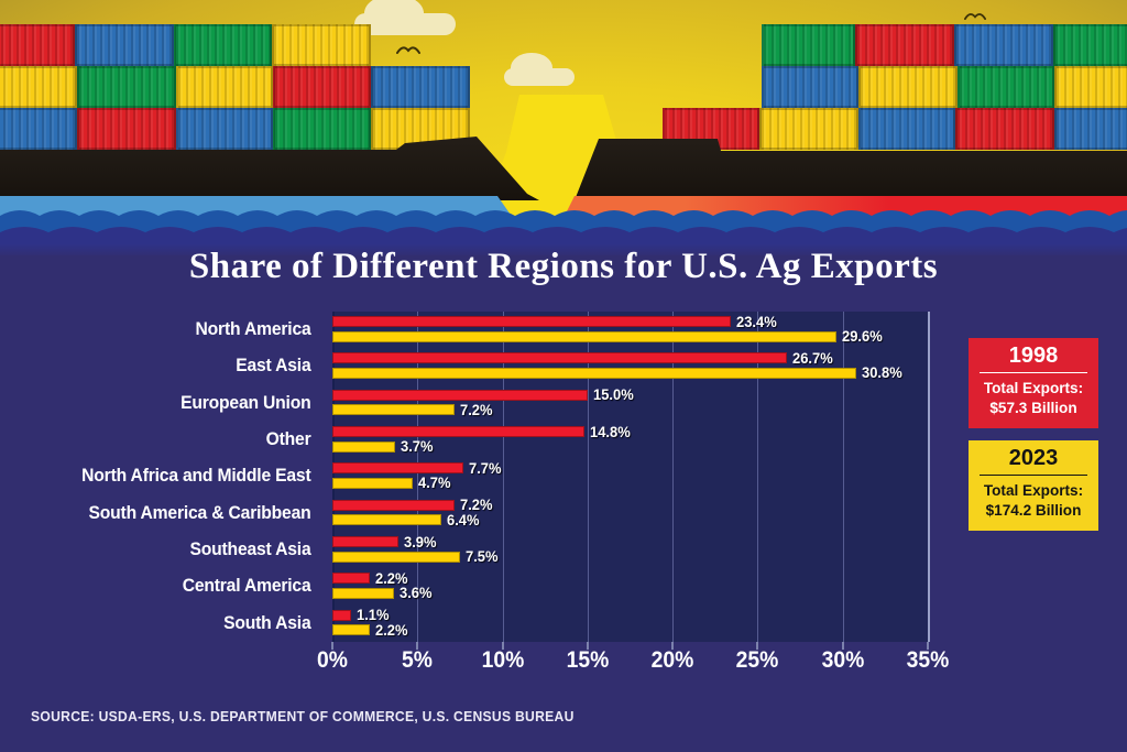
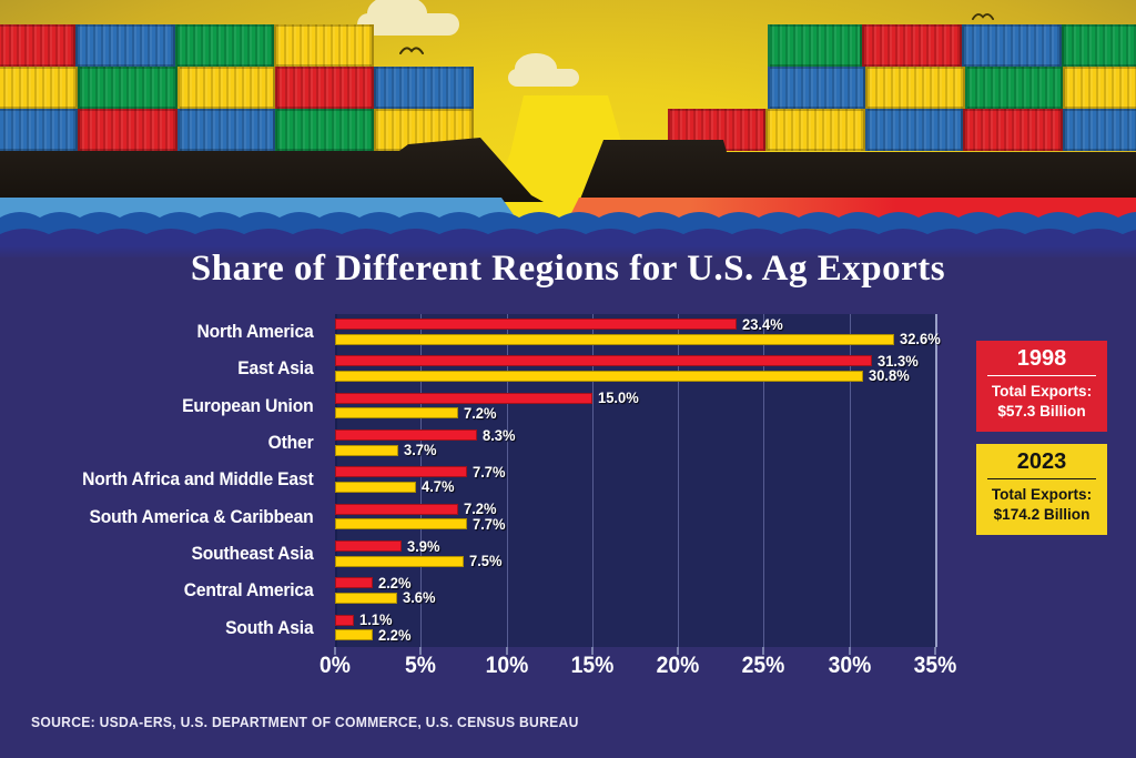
2023/North America: 29.6% -> 32.6%
1998/East Asia: 26.7% -> 31.3%
1998/Other: 14.8% -> 8.3%
2023/South America & Caribbean: 6.4% -> 7.7%
